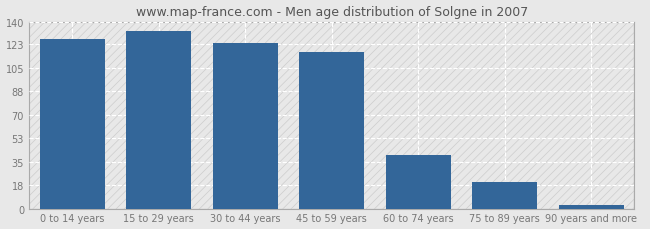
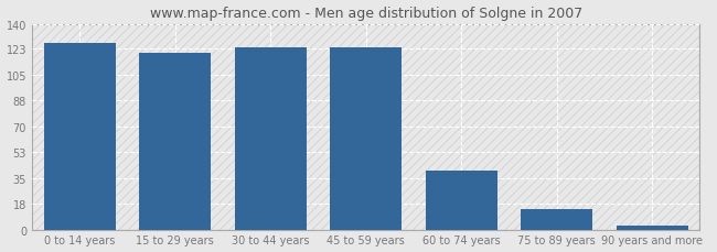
15 to 29 years: 133 -> 120
45 to 59 years: 117 -> 124
75 to 89 years: 20 -> 14
